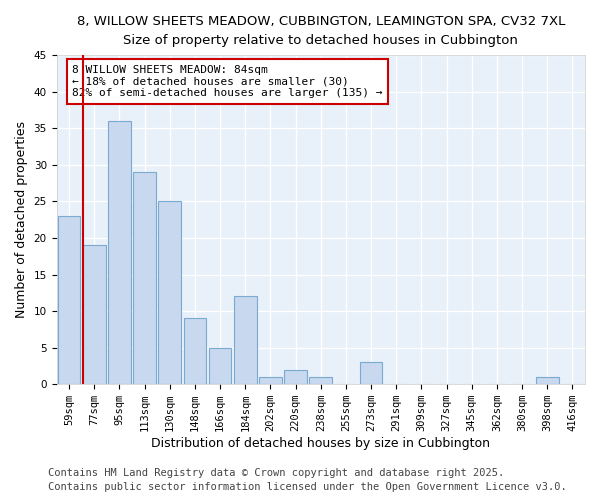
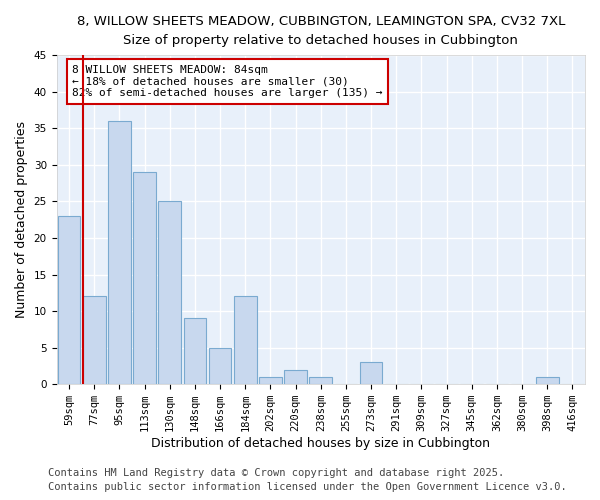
77sqm: 19 -> 12
